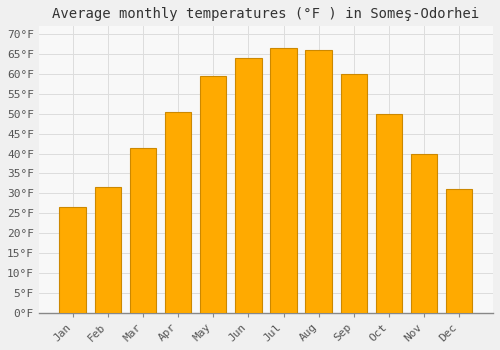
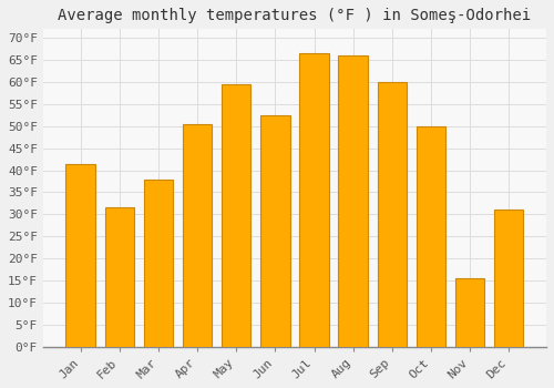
Jan: 26.5°F -> 41.5°F
Mar: 41.5°F -> 38.0°F
Jun: 64.0°F -> 52.5°F
Nov: 40.0°F -> 15.5°F
